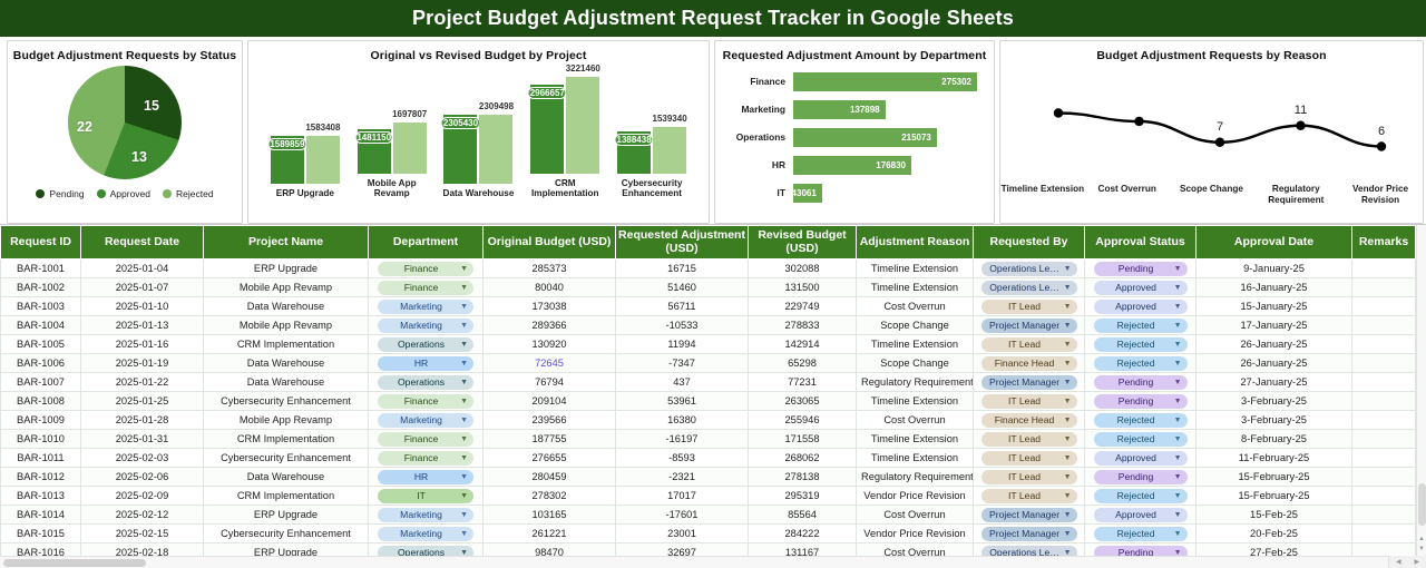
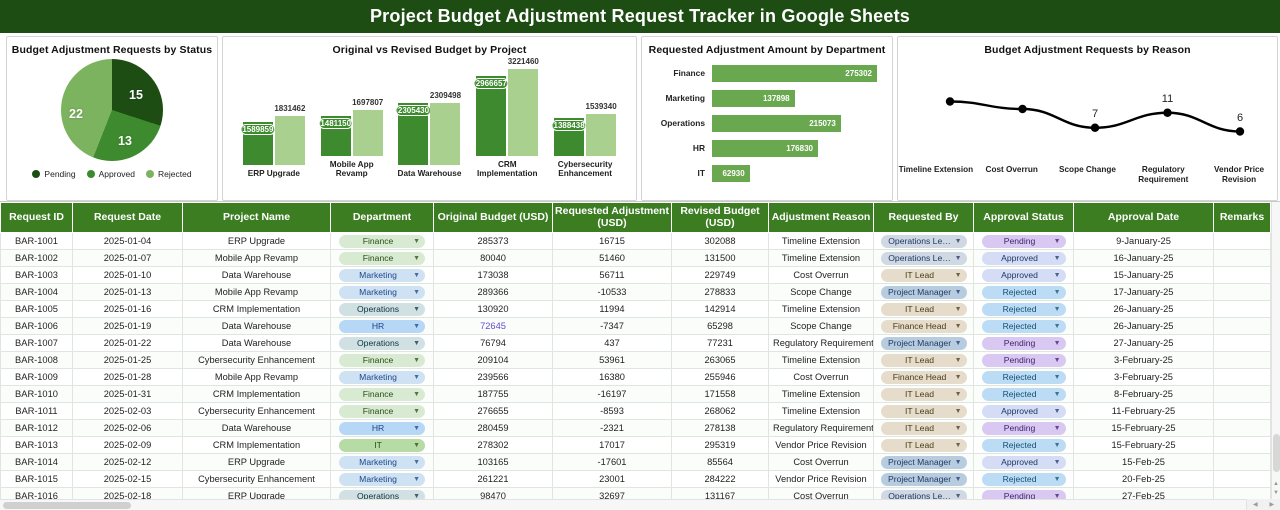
Original vs Revised Budget by Project/Revised Budget (USD)/ERP Upgrade: 1583408 -> 1831462
Requested Adjustment Amount by Department/IT: 43061 -> 62930
